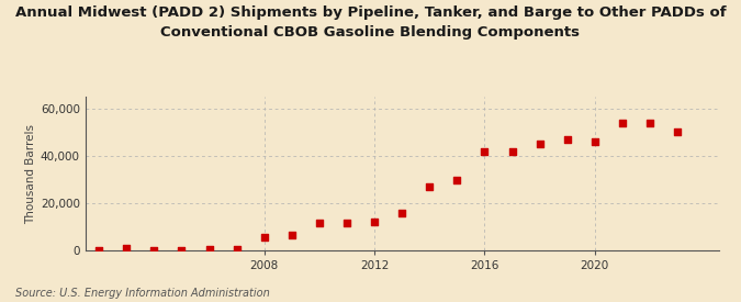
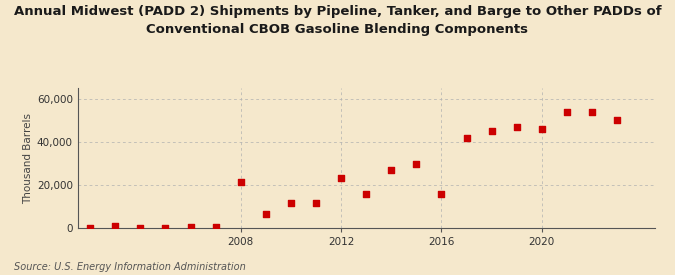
2008: 5,800 -> 21,500
2012: 12,000 -> 23,500
2016: 42,000 -> 16,000
